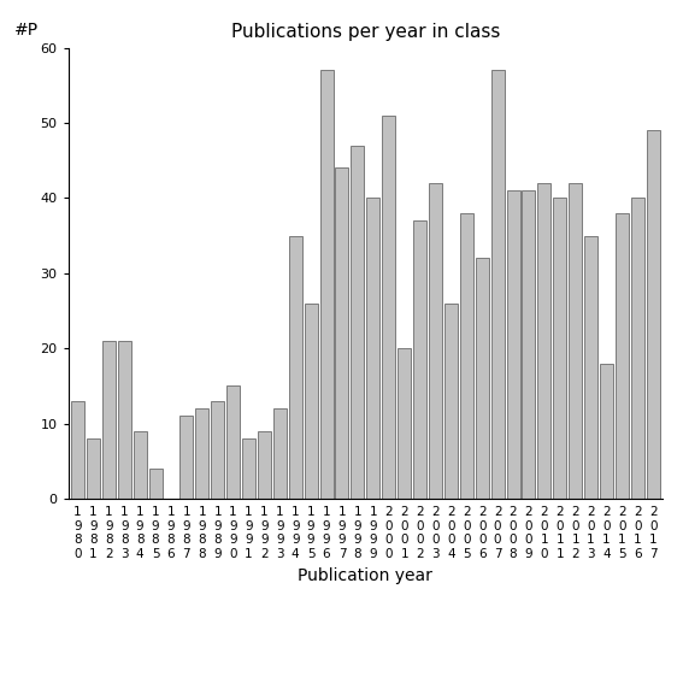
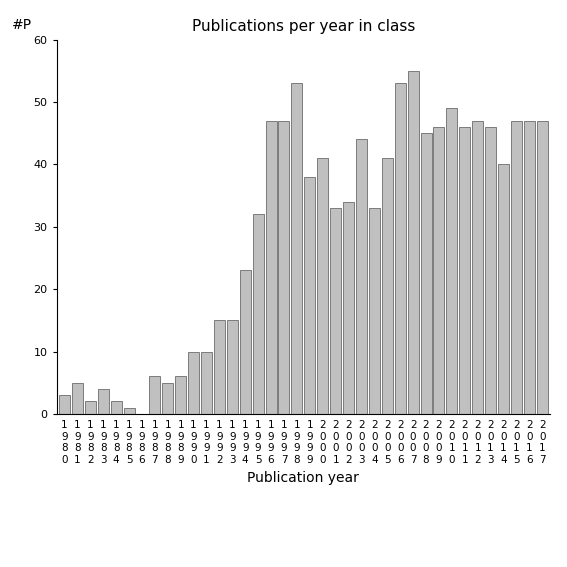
1 9 8 0: 13 -> 3
1 9 8 1: 8 -> 5
1 9 8 2: 21 -> 2
1 9 8 3: 21 -> 4
1 9 8 4: 9 -> 2
1 9 8 5: 4 -> 1
1 9 8 7: 11 -> 6
1 9 8 8: 12 -> 5
1 9 8 9: 13 -> 6
1 9 9 0: 15 -> 10
1 9 9 1: 8 -> 10
1 9 9 2: 9 -> 15
1 9 9 3: 12 -> 15
1 9 9 4: 35 -> 23
1 9 9 5: 26 -> 32
1 9 9 6: 57 -> 47
1 9 9 7: 44 -> 47
1 9 9 8: 47 -> 53
1 9 9 9: 40 -> 38
2 0 0 0: 51 -> 41
2 0 0 1: 20 -> 33
2 0 0 2: 37 -> 34
2 0 0 3: 42 -> 44
2 0 0 4: 26 -> 33
2 0 0 5: 38 -> 41
2 0 0 6: 32 -> 53
2 0 0 7: 57 -> 55
2 0 0 8: 41 -> 45
2 0 0 9: 41 -> 46
2 0 1 0: 42 -> 49
2 0 1 1: 40 -> 46
2 0 1 2: 42 -> 47
2 0 1 3: 35 -> 46
2 0 1 4: 18 -> 40
2 0 1 5: 38 -> 47
2 0 1 6: 40 -> 47
2 0 1 7: 49 -> 47
